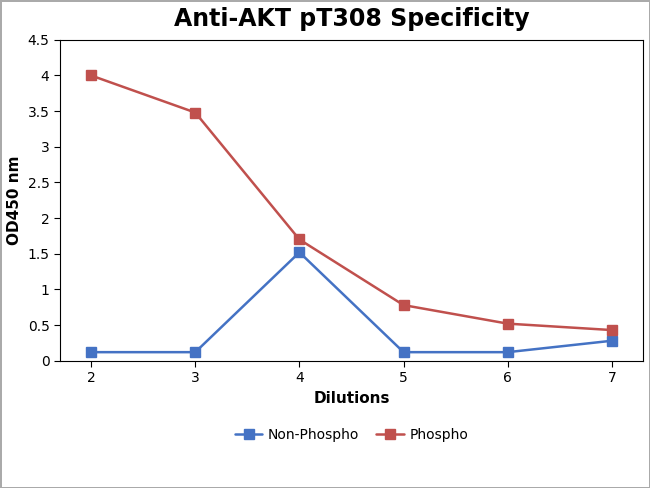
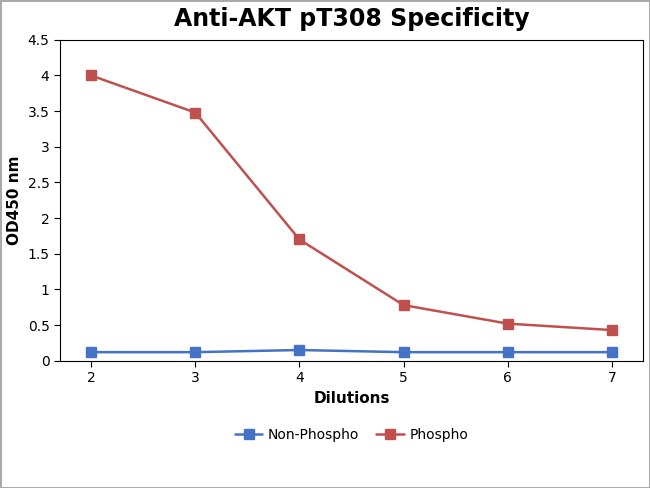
Non-Phospho/4: 1.52 -> 0.15
Non-Phospho/7: 0.28 -> 0.12
